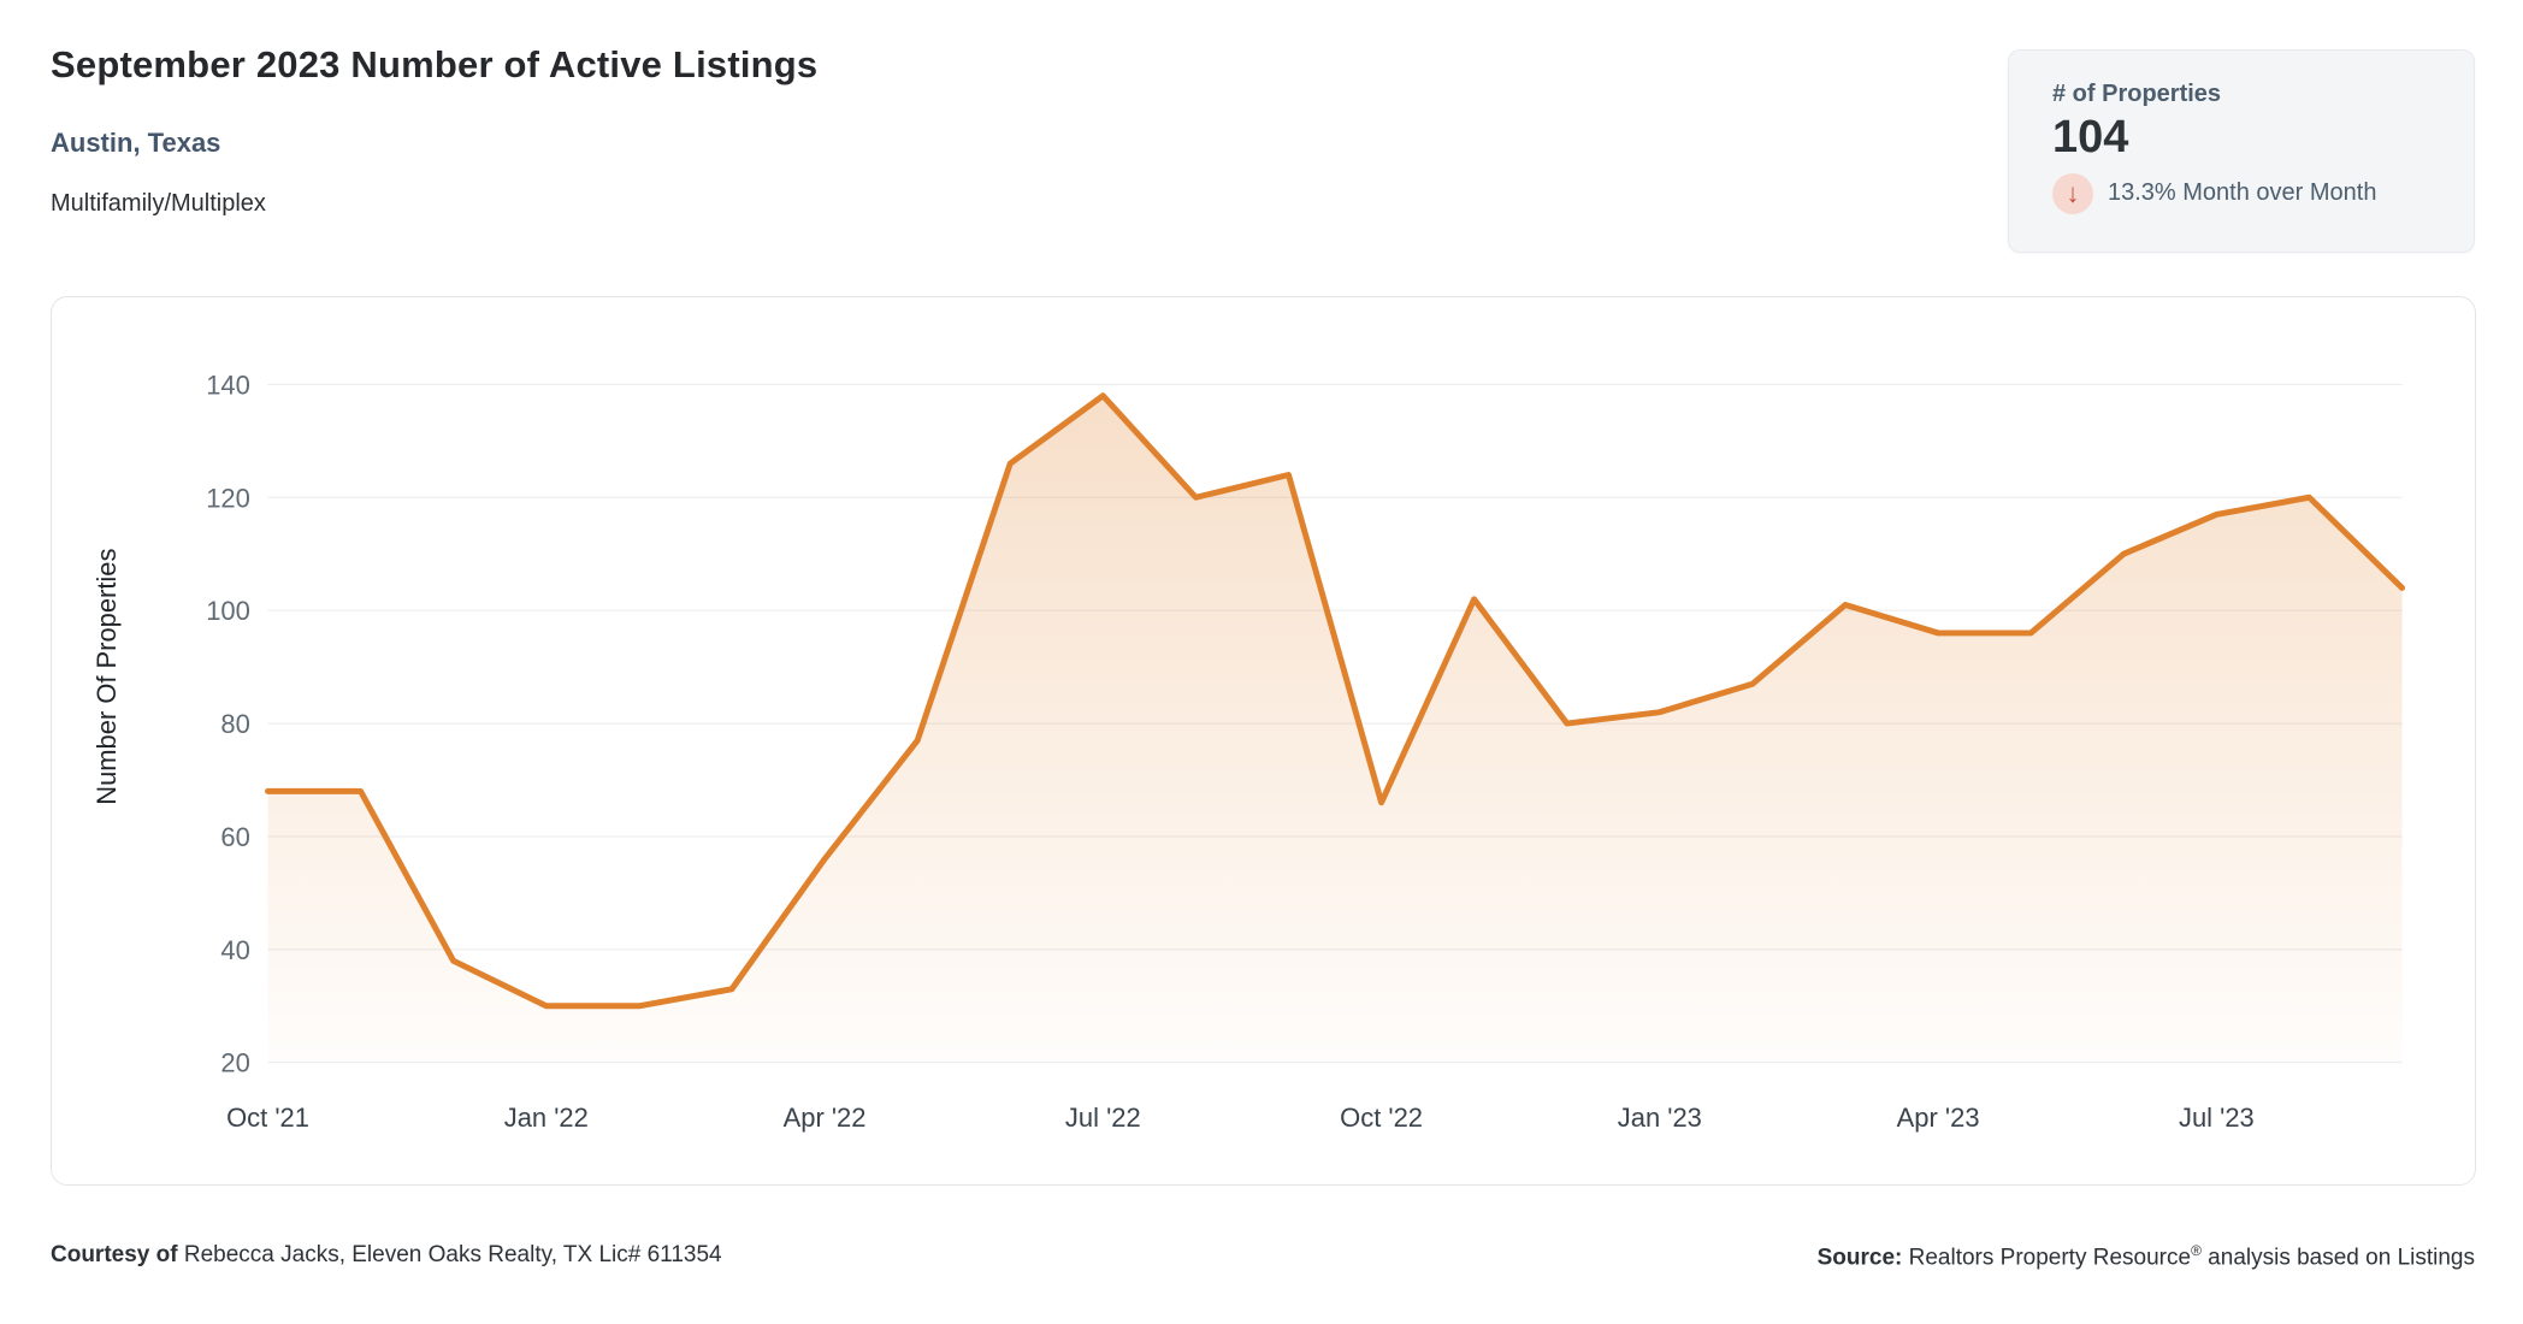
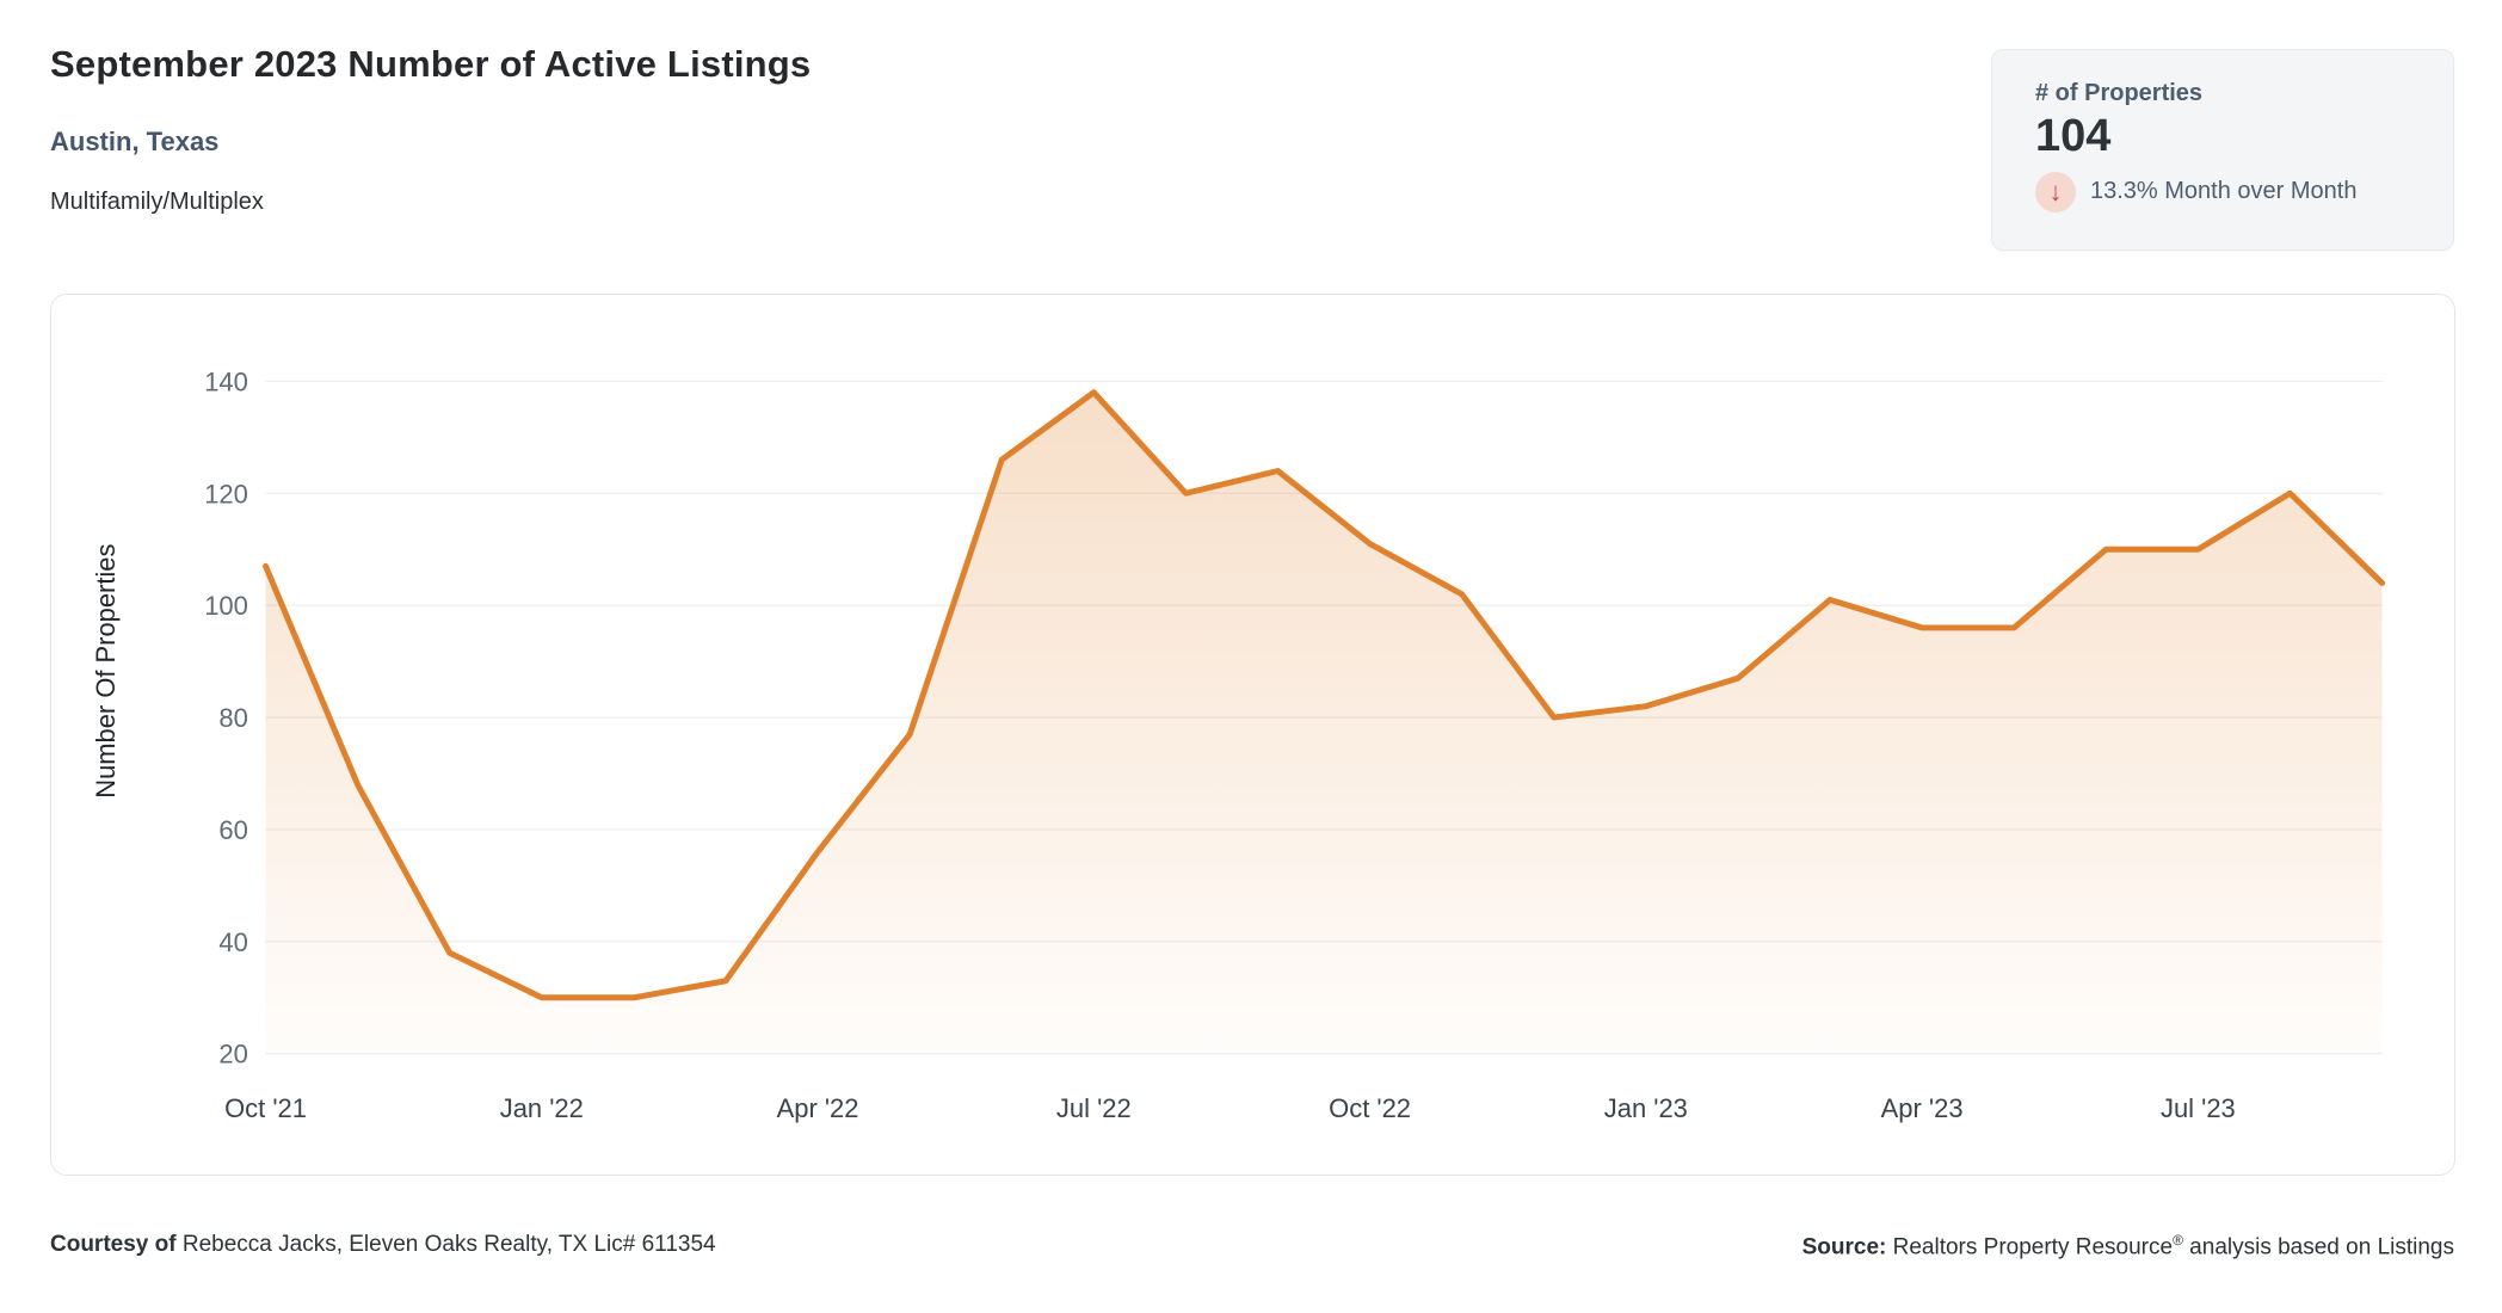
Oct '21: 68 -> 107
Oct '22: 66 -> 111
Jul '23: 117 -> 110
